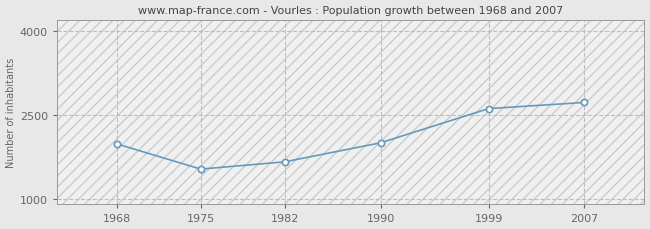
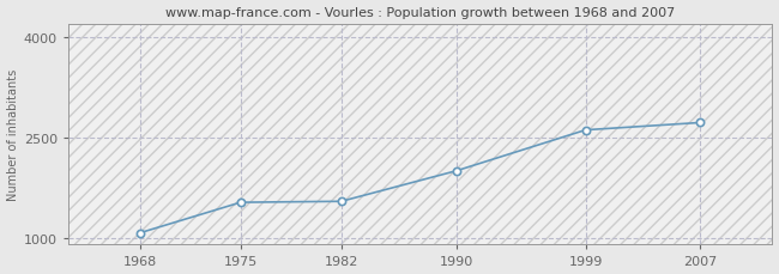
1968: 1980 -> 1080
1982: 1660 -> 1540
